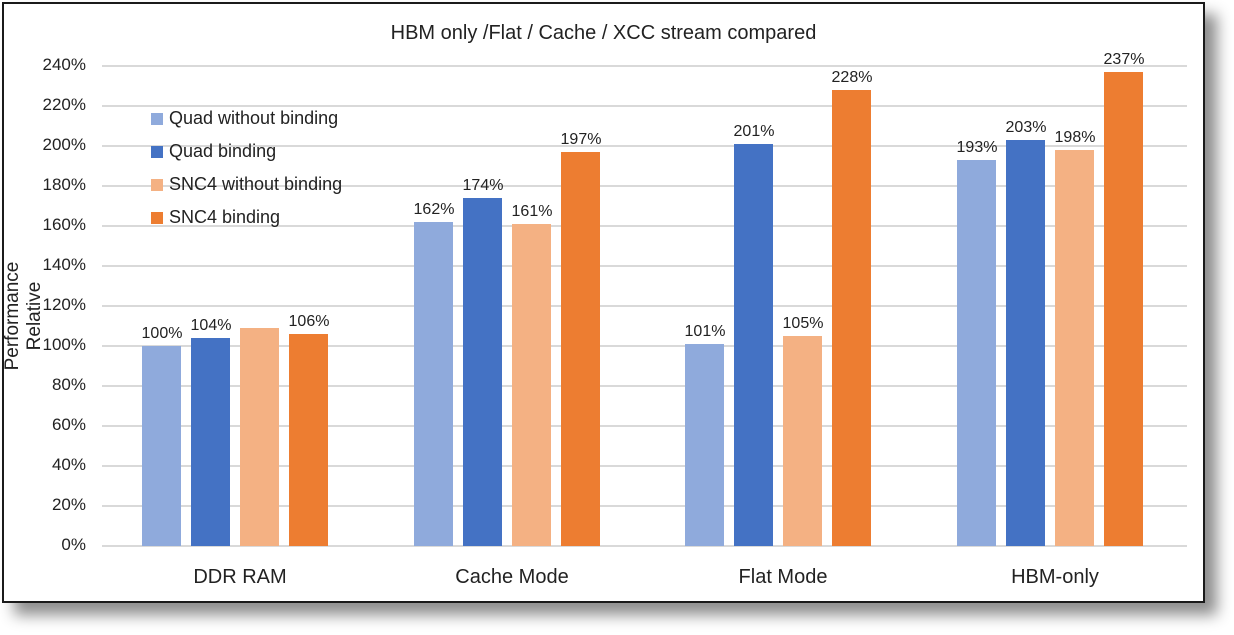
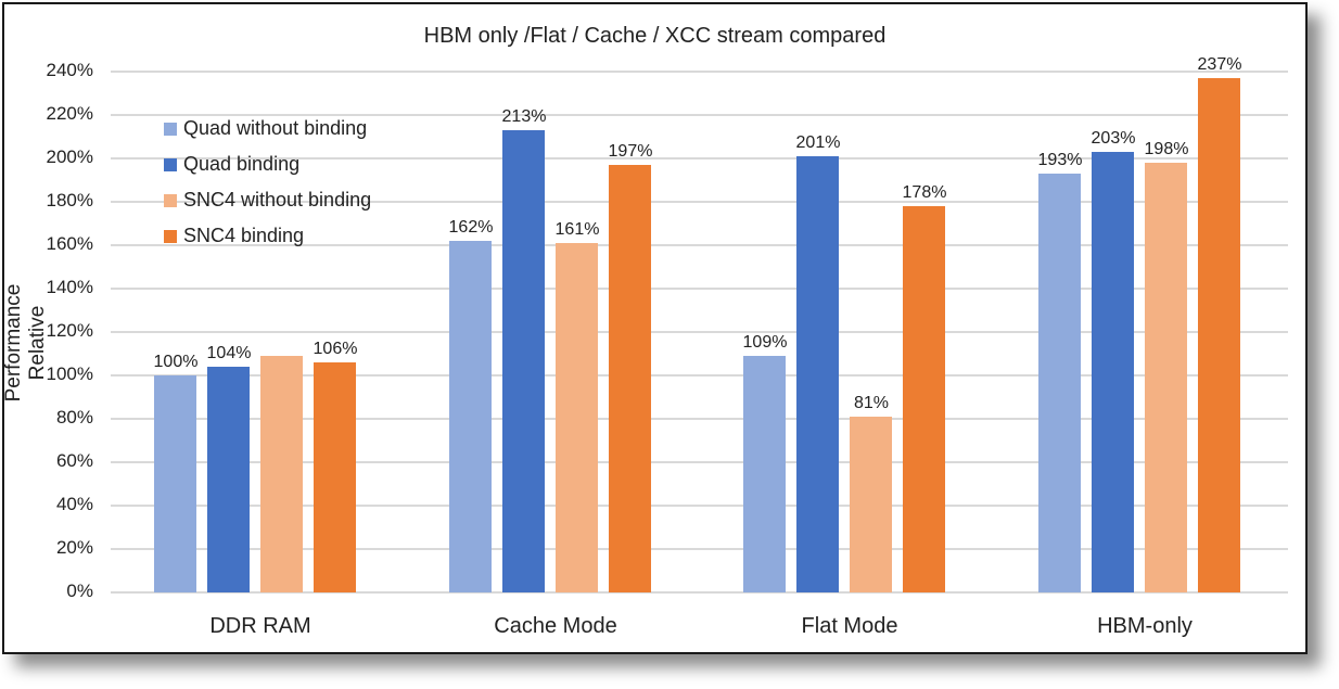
Quad binding/Cache Mode: 174% -> 213%
Quad without binding/Flat Mode: 101% -> 109%
SNC4 without binding/Flat Mode: 105% -> 81%
SNC4 binding/Flat Mode: 228% -> 178%
